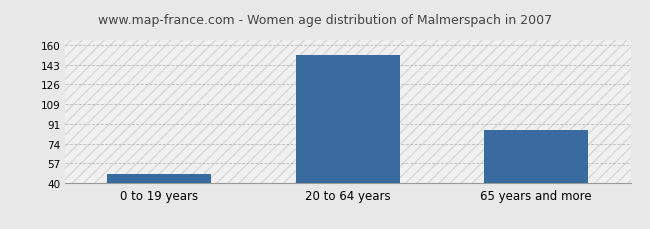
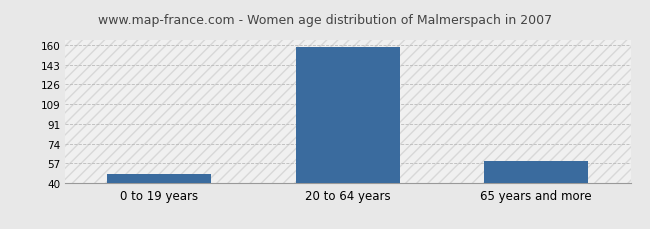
20 to 64 years: 151 -> 158
65 years and more: 86 -> 59
